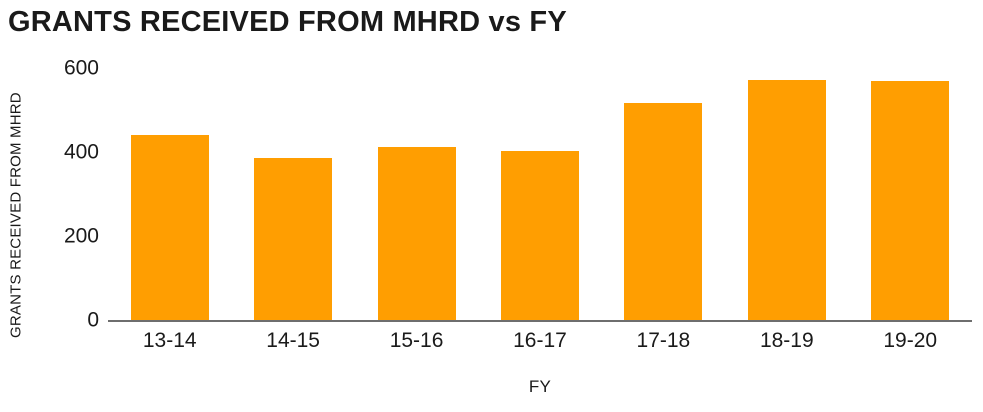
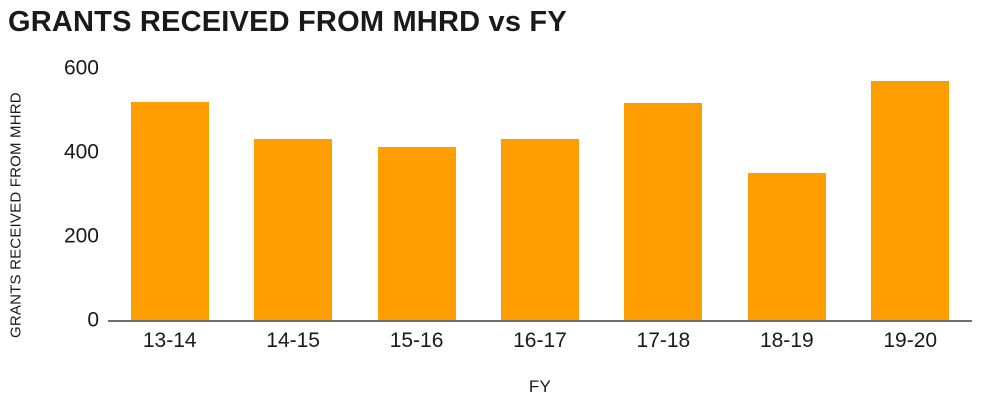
13-14: 440 -> 520
14-15: 380 -> 430
16-17: 400 -> 430
18-19: 570 -> 350
